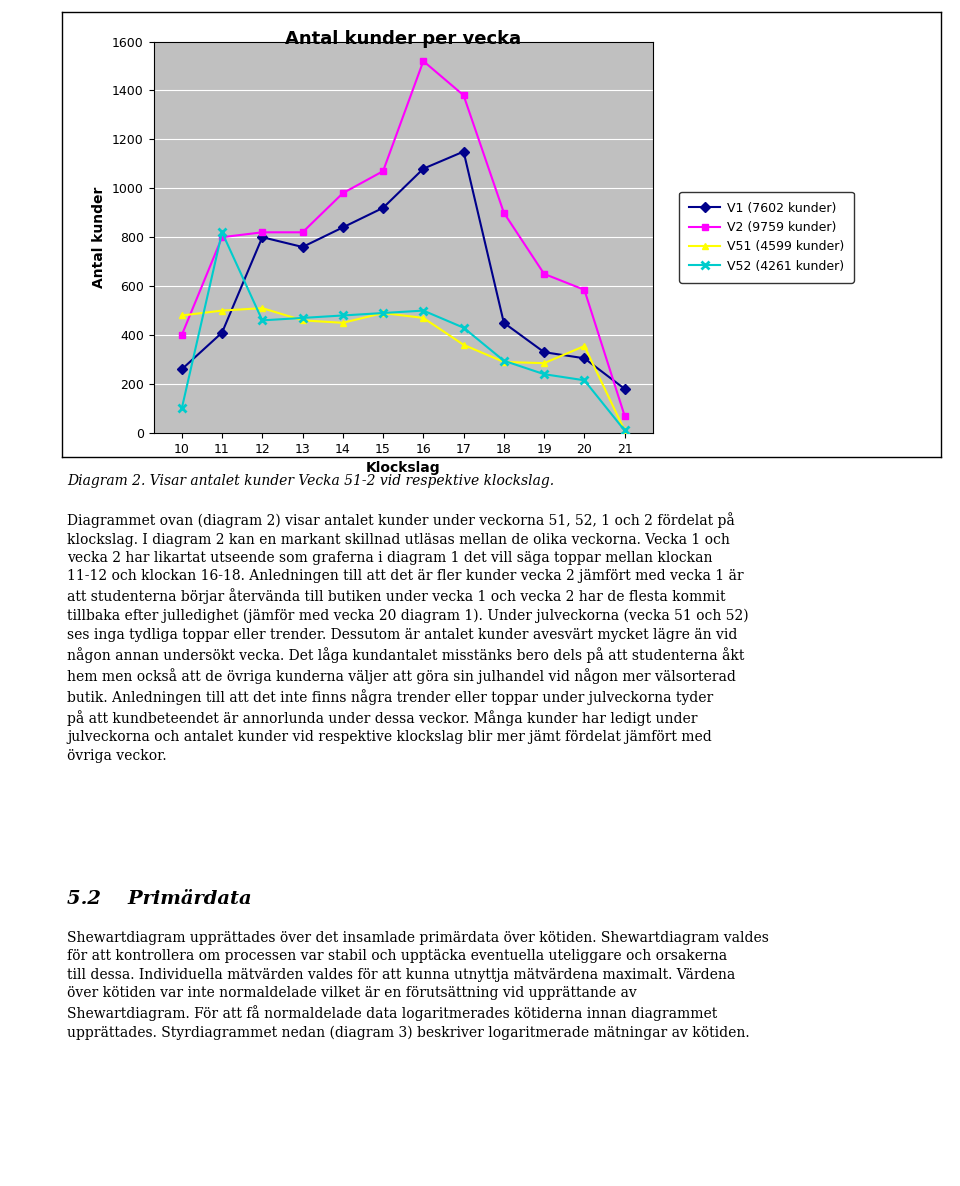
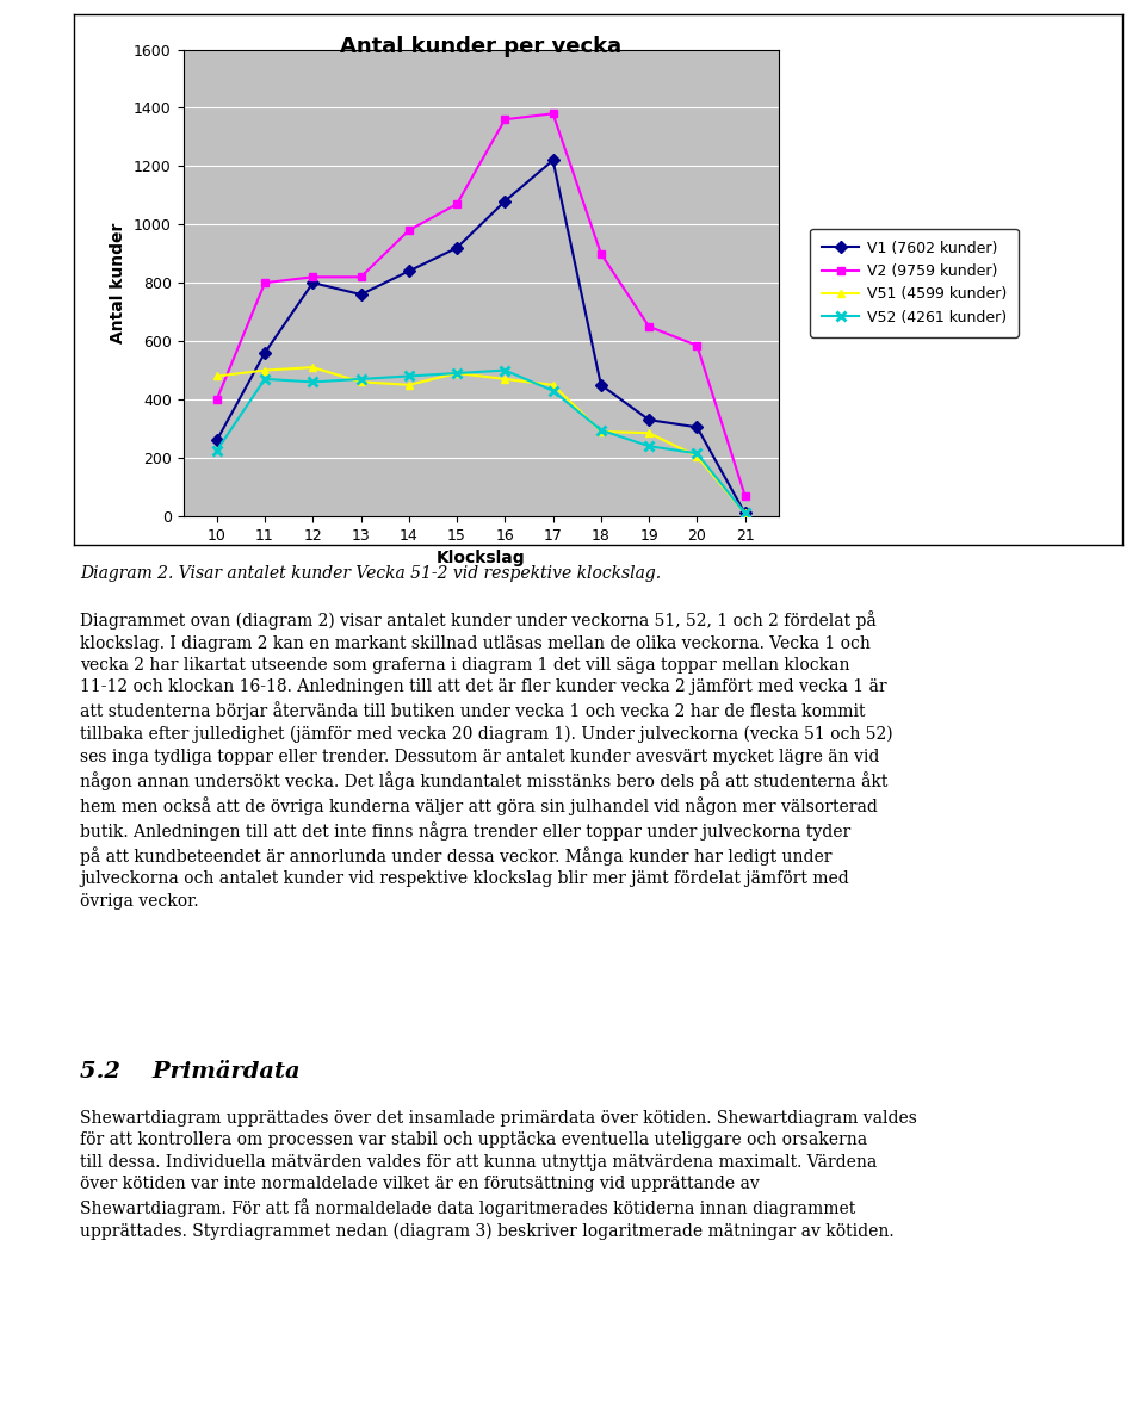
V52 (4261 kunder)/10: 100 -> 225
V1 (7602 kunder)/11: 410 -> 560
V52 (4261 kunder)/11: 820 -> 470
V2 (9759 kunder)/16: 1520 -> 1360
V1 (7602 kunder)/17: 1150 -> 1220
V51 (4599 kunder)/17: 360 -> 450
V51 (4599 kunder)/20: 355 -> 205
V1 (7602 kunder)/21: 180 -> 10
